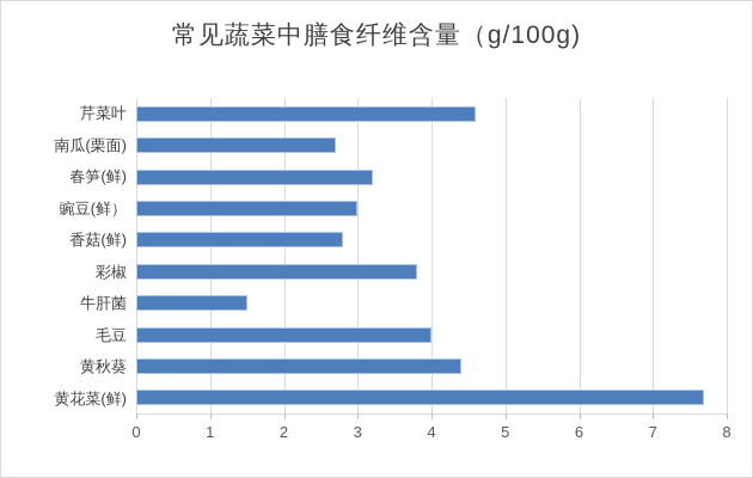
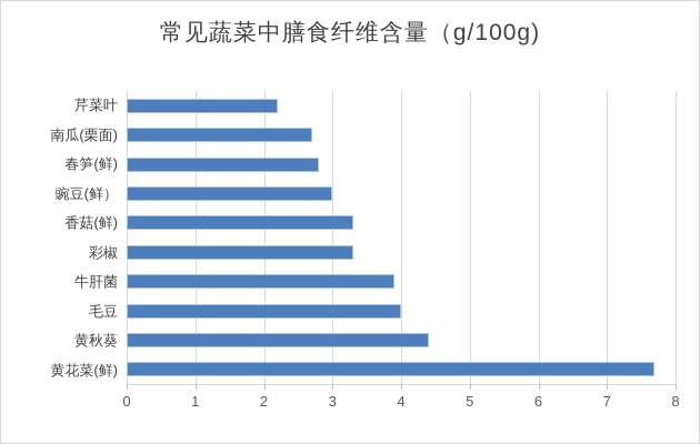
芹菜叶: 4.6 -> 2.2
春笋(鲜): 3.2 -> 2.8
香菇(鲜): 2.8 -> 3.3
彩椒: 3.8 -> 3.3
牛肝菌: 1.5 -> 3.9
